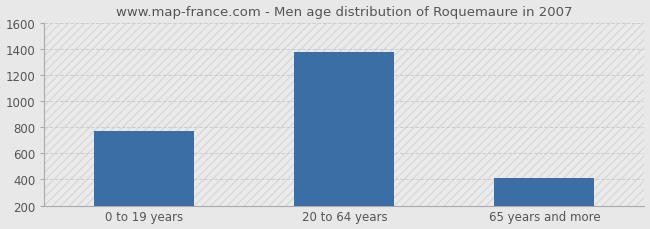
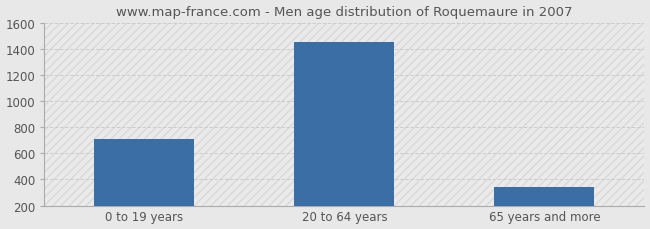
0 to 19 years: 770 -> 710
20 to 64 years: 1380 -> 1460
65 years and more: 410 -> 340
